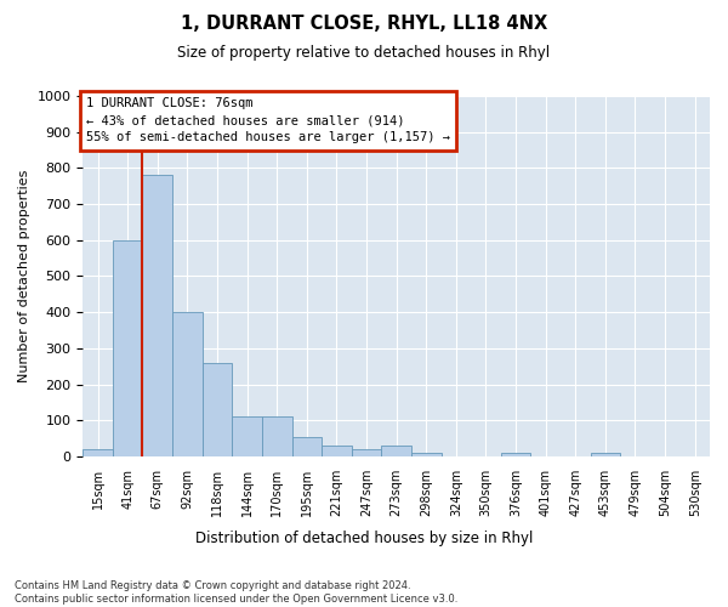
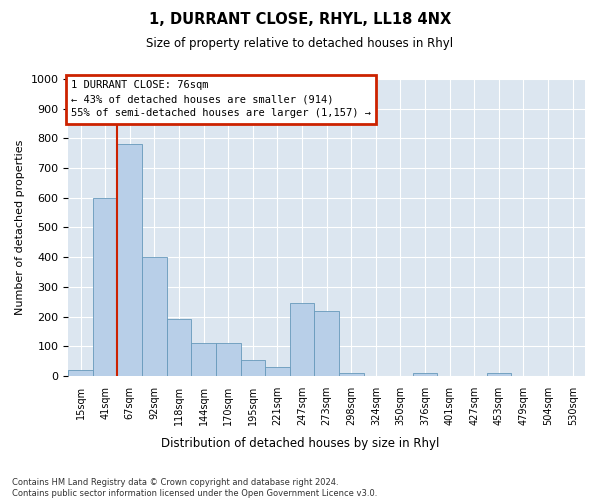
118sqm: 260 -> 190
247sqm: 20 -> 245
273sqm: 30 -> 220
